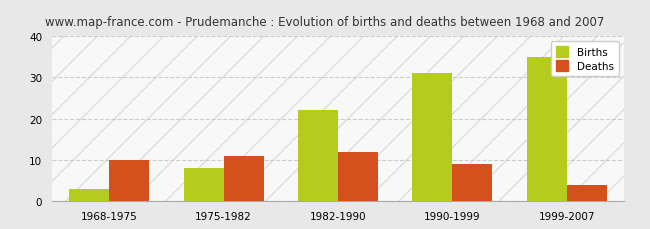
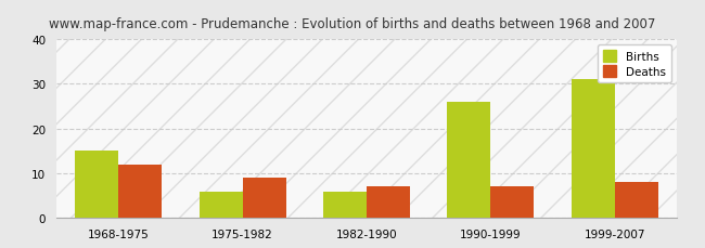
Births/1968-1975: 3 -> 15
Deaths/1968-1975: 10 -> 12
Births/1975-1982: 8 -> 6
Deaths/1975-1982: 11 -> 9
Births/1982-1990: 22 -> 6
Deaths/1982-1990: 12 -> 7
Births/1990-1999: 31 -> 26
Deaths/1990-1999: 9 -> 7
Births/1999-2007: 35 -> 31
Deaths/1999-2007: 4 -> 8
